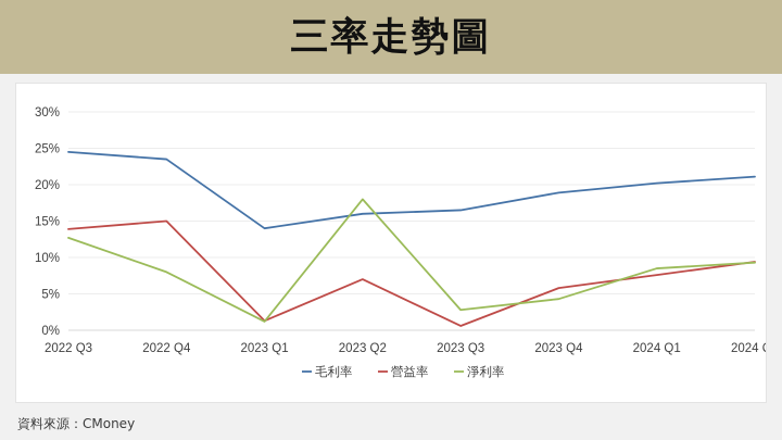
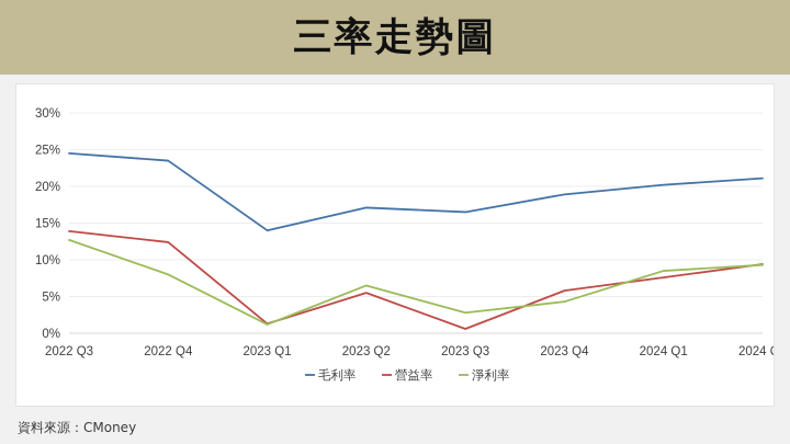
營益率/2022 Q4: 15% -> 12%
毛利率/2023 Q2: 16% -> 17%
營益率/2023 Q2: 7% -> 6%
淨利率/2023 Q2: 18% -> 6%
